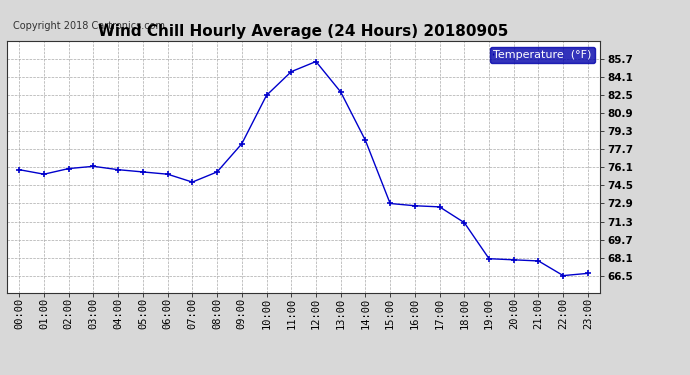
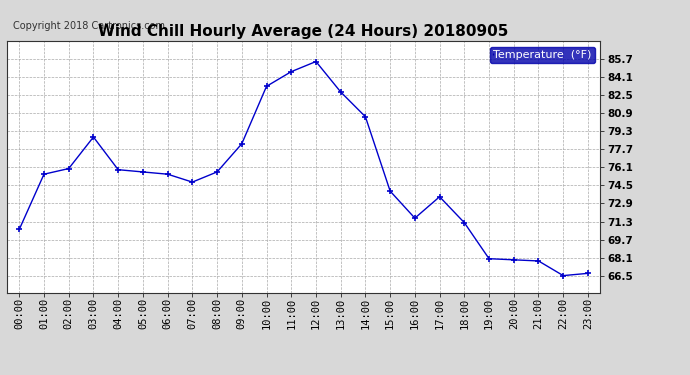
00:00: 75.9 -> 70.6
03:00: 76.2 -> 78.8
10:00: 82.5 -> 83.3
14:00: 78.5 -> 80.6
15:00: 72.9 -> 74.0
16:00: 72.7 -> 71.6
17:00: 72.6 -> 73.5
